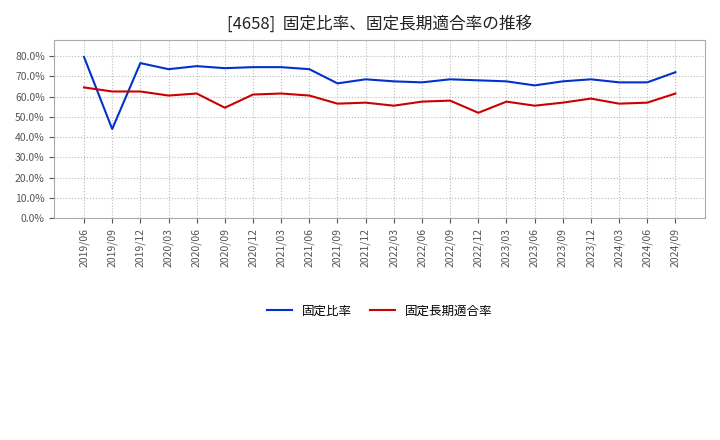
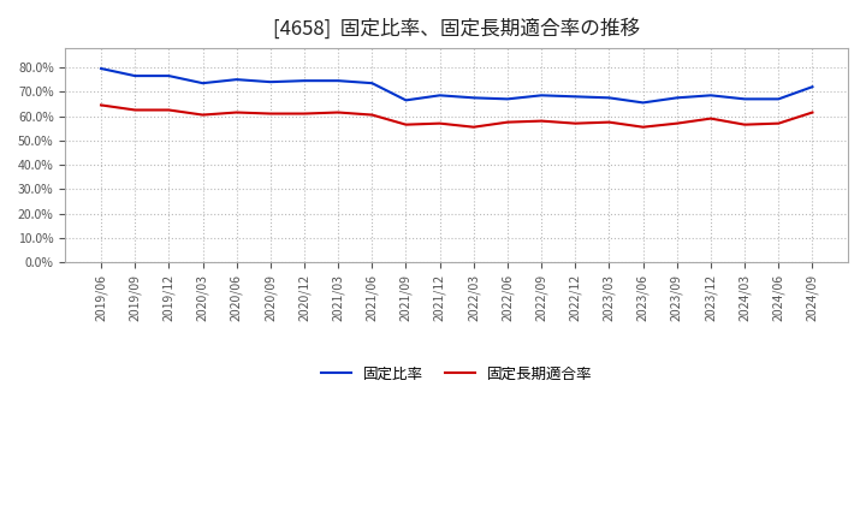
固定比率/2019/09: 44.0% -> 76.5%
固定長期適合率/2020/09: 54.5% -> 61.0%
固定長期適合率/2022/12: 52.0% -> 57.0%
